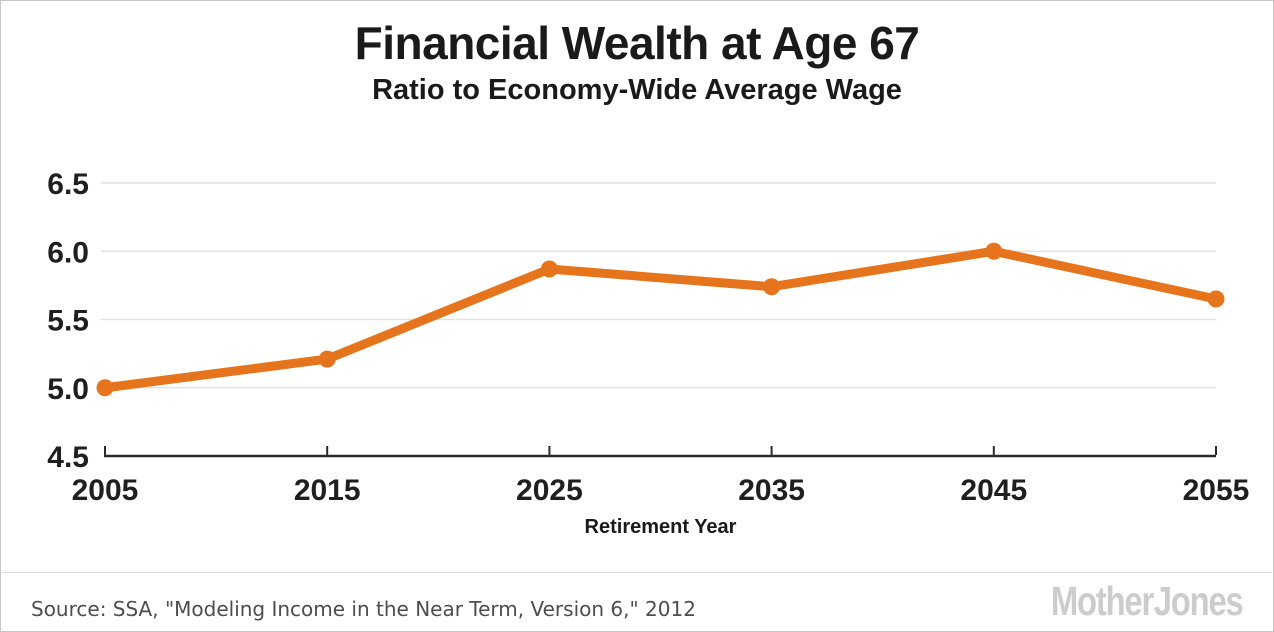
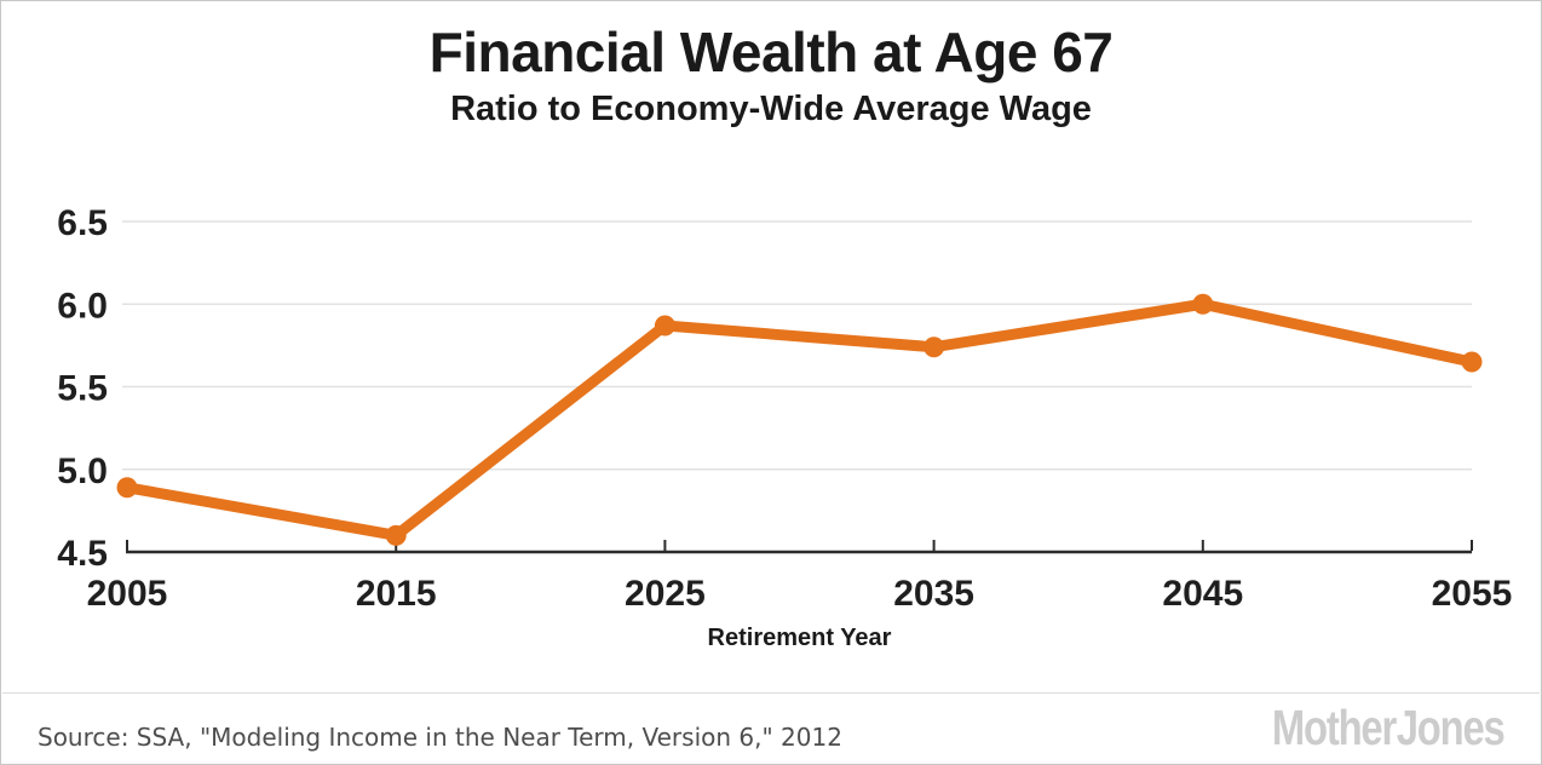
2005: 5.00 -> 4.89
2015: 5.21 -> 4.60
